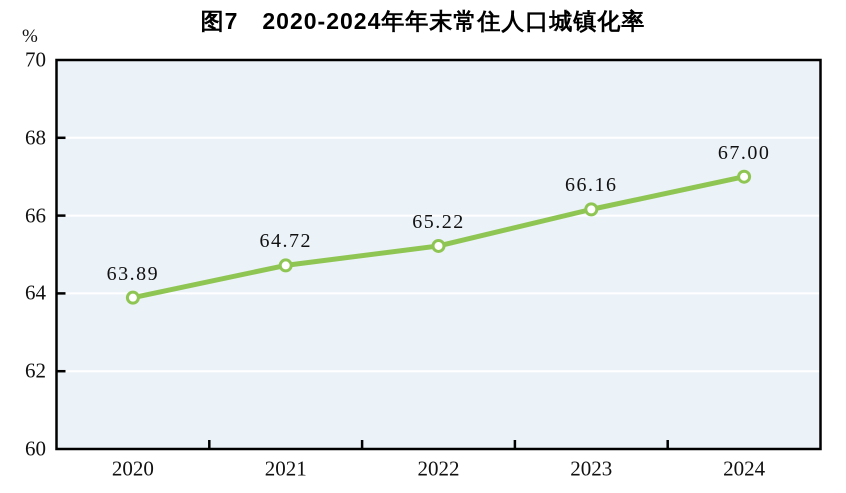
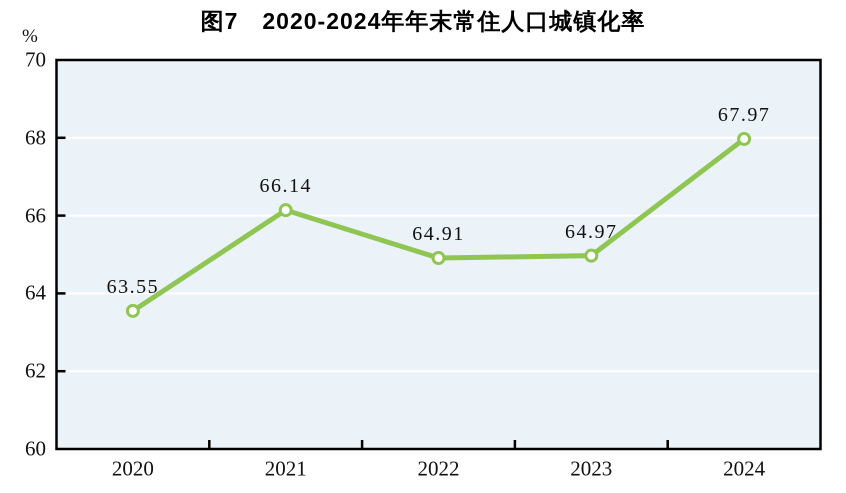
2020: 63.89 -> 63.55
2021: 64.72 -> 66.14
2022: 65.22 -> 64.91
2023: 66.16 -> 64.97
2024: 67.00 -> 67.97
